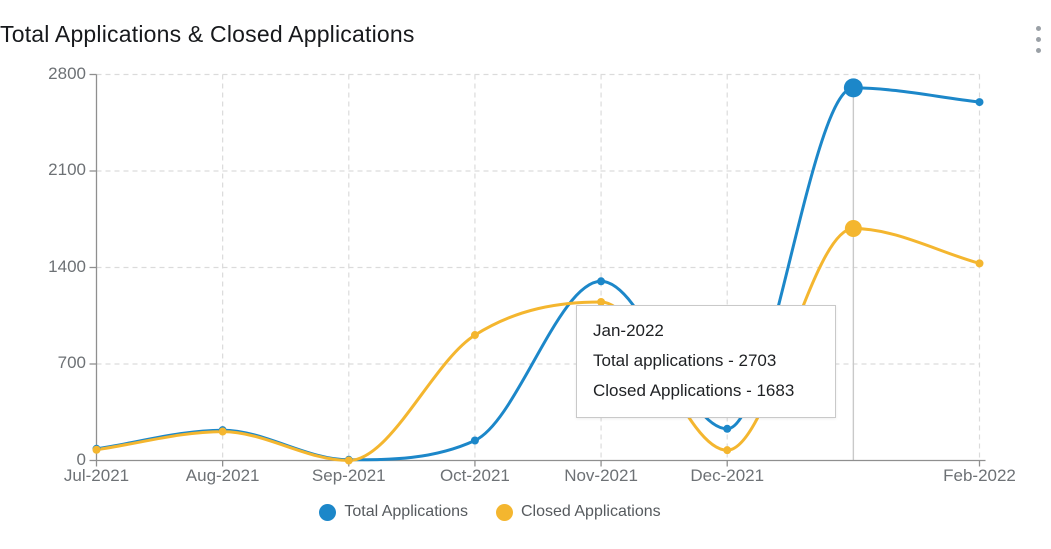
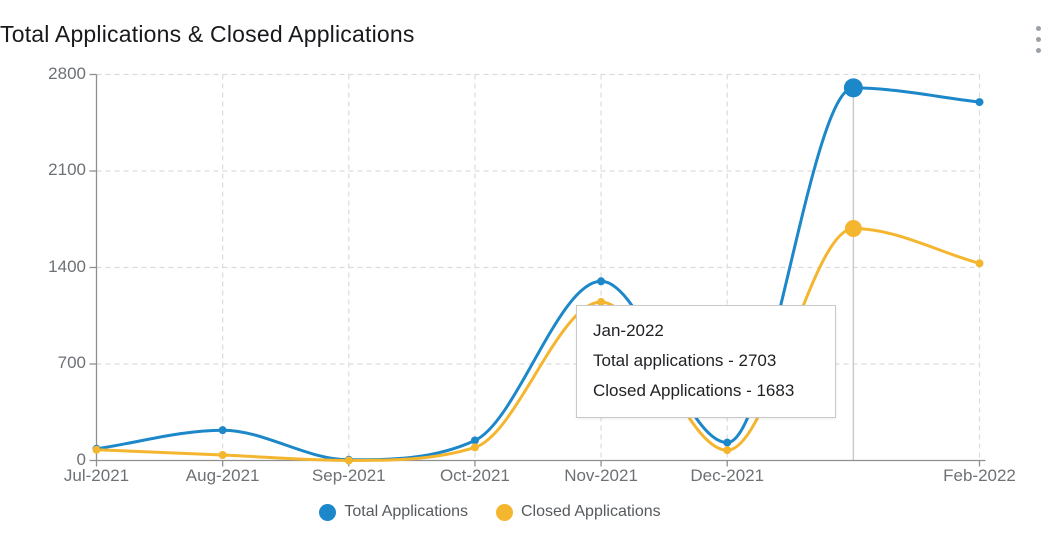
Closed Applications/Aug-2021: 210 -> 40
Closed Applications/Oct-2021: 910 -> 100
Total Applications/Dec-2021: 230 -> 130
